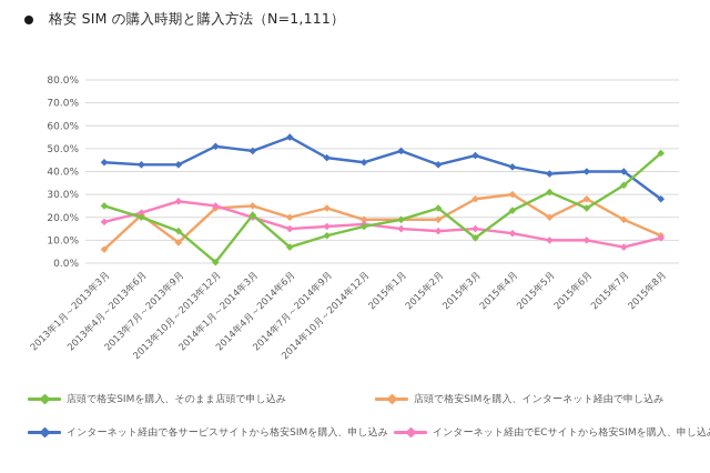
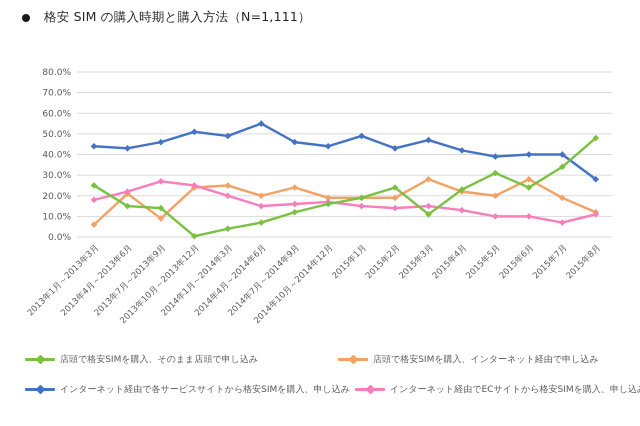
店頭で格安SIMを購入、そのまま店頭で申し込み/2013年4月～2013年6月: 20% -> 15%
インターネット経由で各サービスサイトから格安SIMを購入、申し込み/2013年7月～2013年9月: 43% -> 46%
店頭で格安SIMを購入、そのまま店頭で申し込み/2014年1月～2014年3月: 21% -> 4%
店頭で格安SIMを購入、インターネット経由で申し込み/2015年4月: 30% -> 22%
